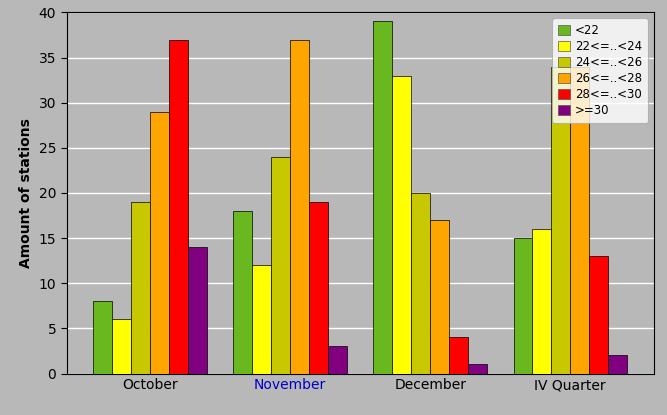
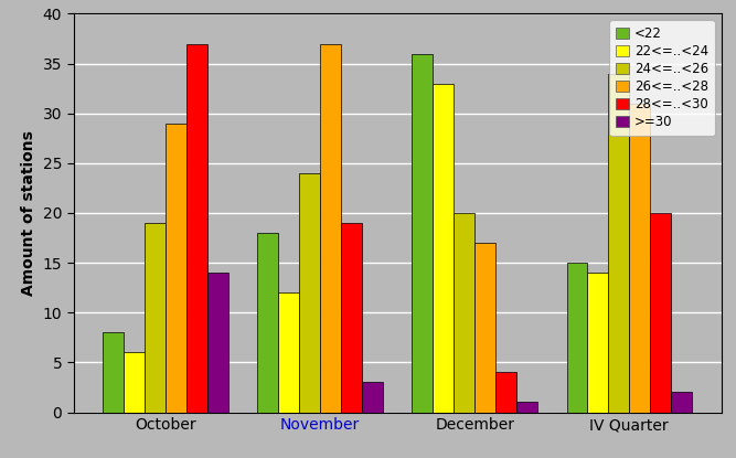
<22/December: 39 -> 36
22<=..<24/IV Quarter: 16 -> 14
26<=..<28/IV Quarter: 34 -> 31
28<=..<30/IV Quarter: 13 -> 20
